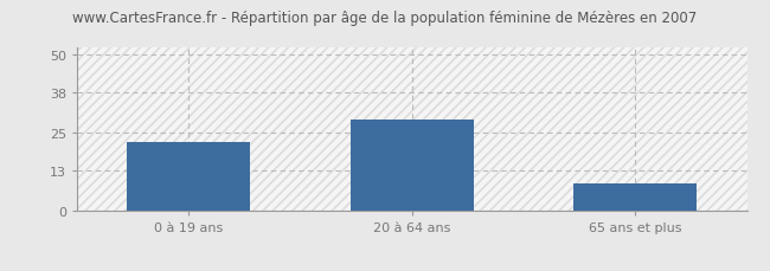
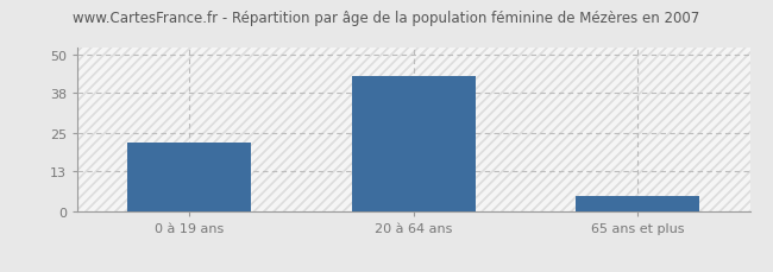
20 à 64 ans: 29 -> 43
65 ans et plus: 9 -> 5
